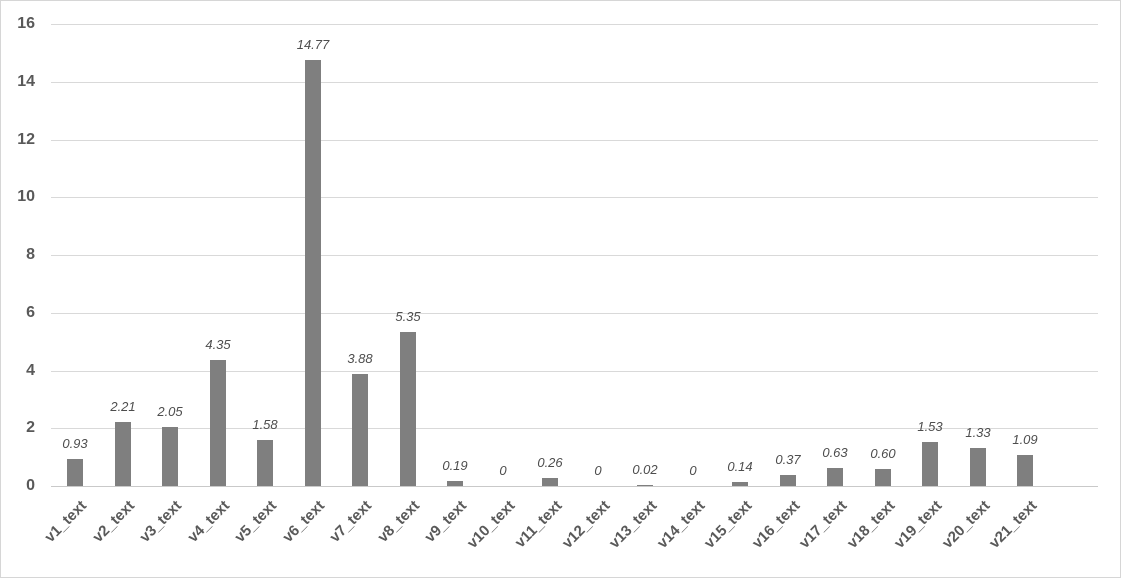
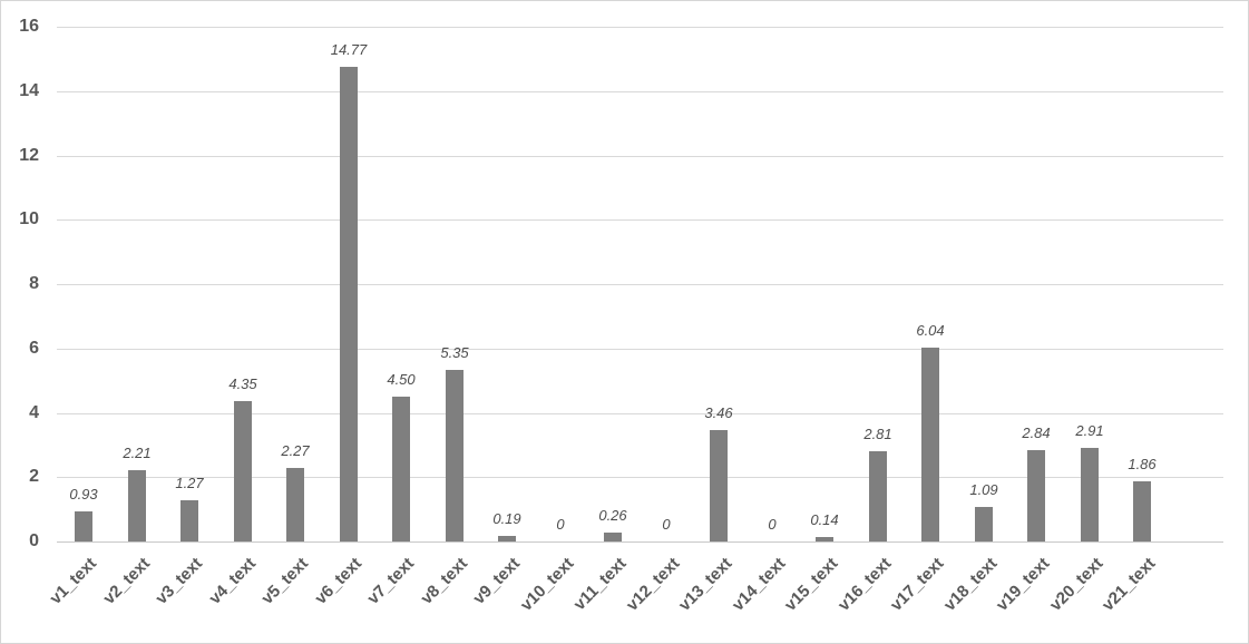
v3_text: 2.05 -> 1.27
v5_text: 1.58 -> 2.27
v7_text: 3.88 -> 4.50
v13_text: 0.02 -> 3.46
v16_text: 0.37 -> 2.81
v17_text: 0.63 -> 6.04
v18_text: 0.60 -> 1.09
v19_text: 1.53 -> 2.84
v20_text: 1.33 -> 2.91
v21_text: 1.09 -> 1.86
